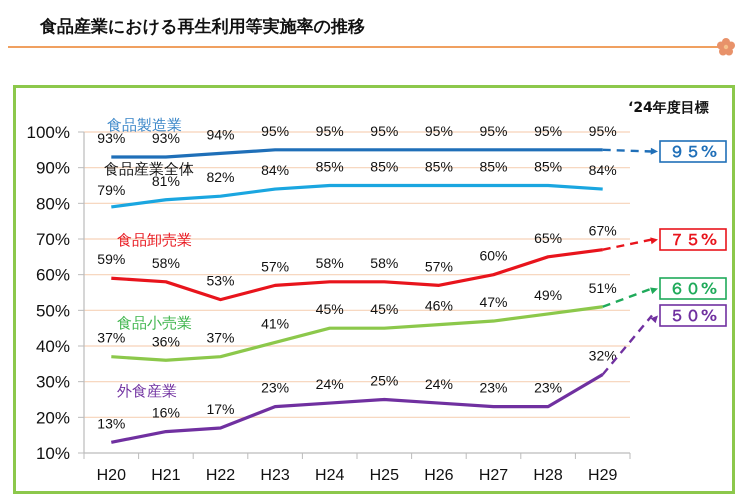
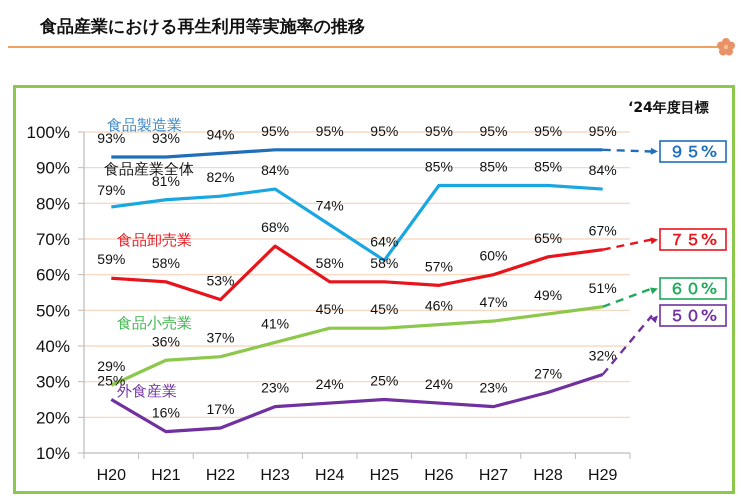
食品小売業/H20: 37% -> 29%
外食産業/H20: 13% -> 25%
食品卸売業/H23: 57% -> 68%
食品産業全体/H24: 85% -> 74%
食品産業全体/H25: 85% -> 64%
外食産業/H28: 23% -> 27%
